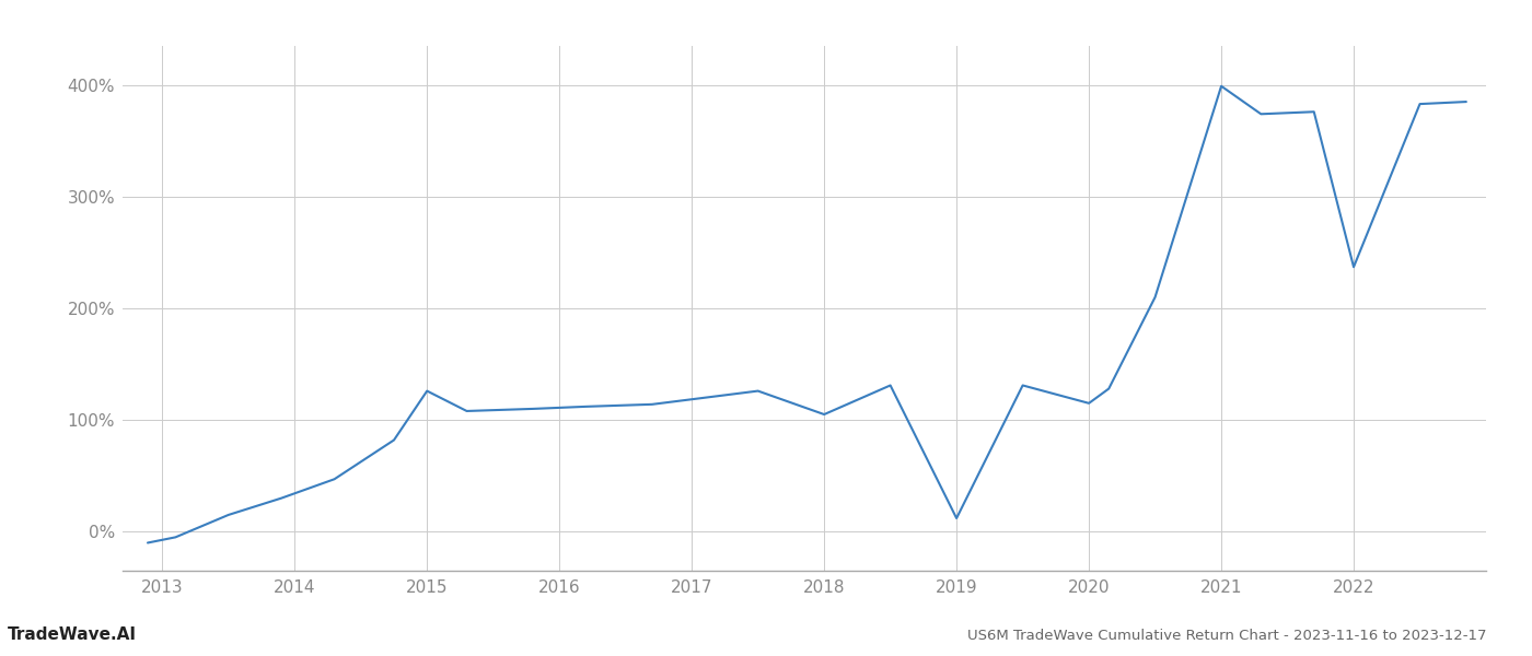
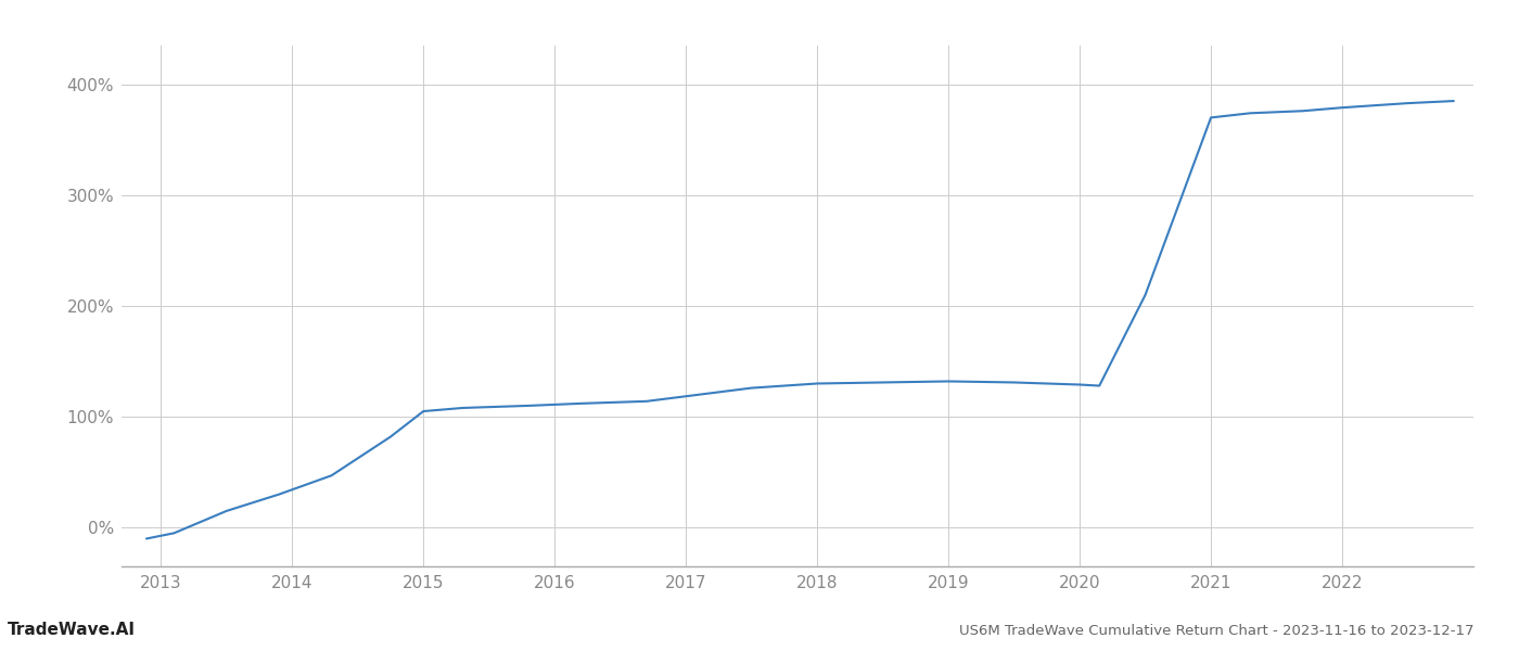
2015: 126% -> 105%
2018: 105% -> 130%
2019: 12% -> 132%
2020: 115% -> 129%
2021: 399% -> 370%
2022: 237% -> 379%
